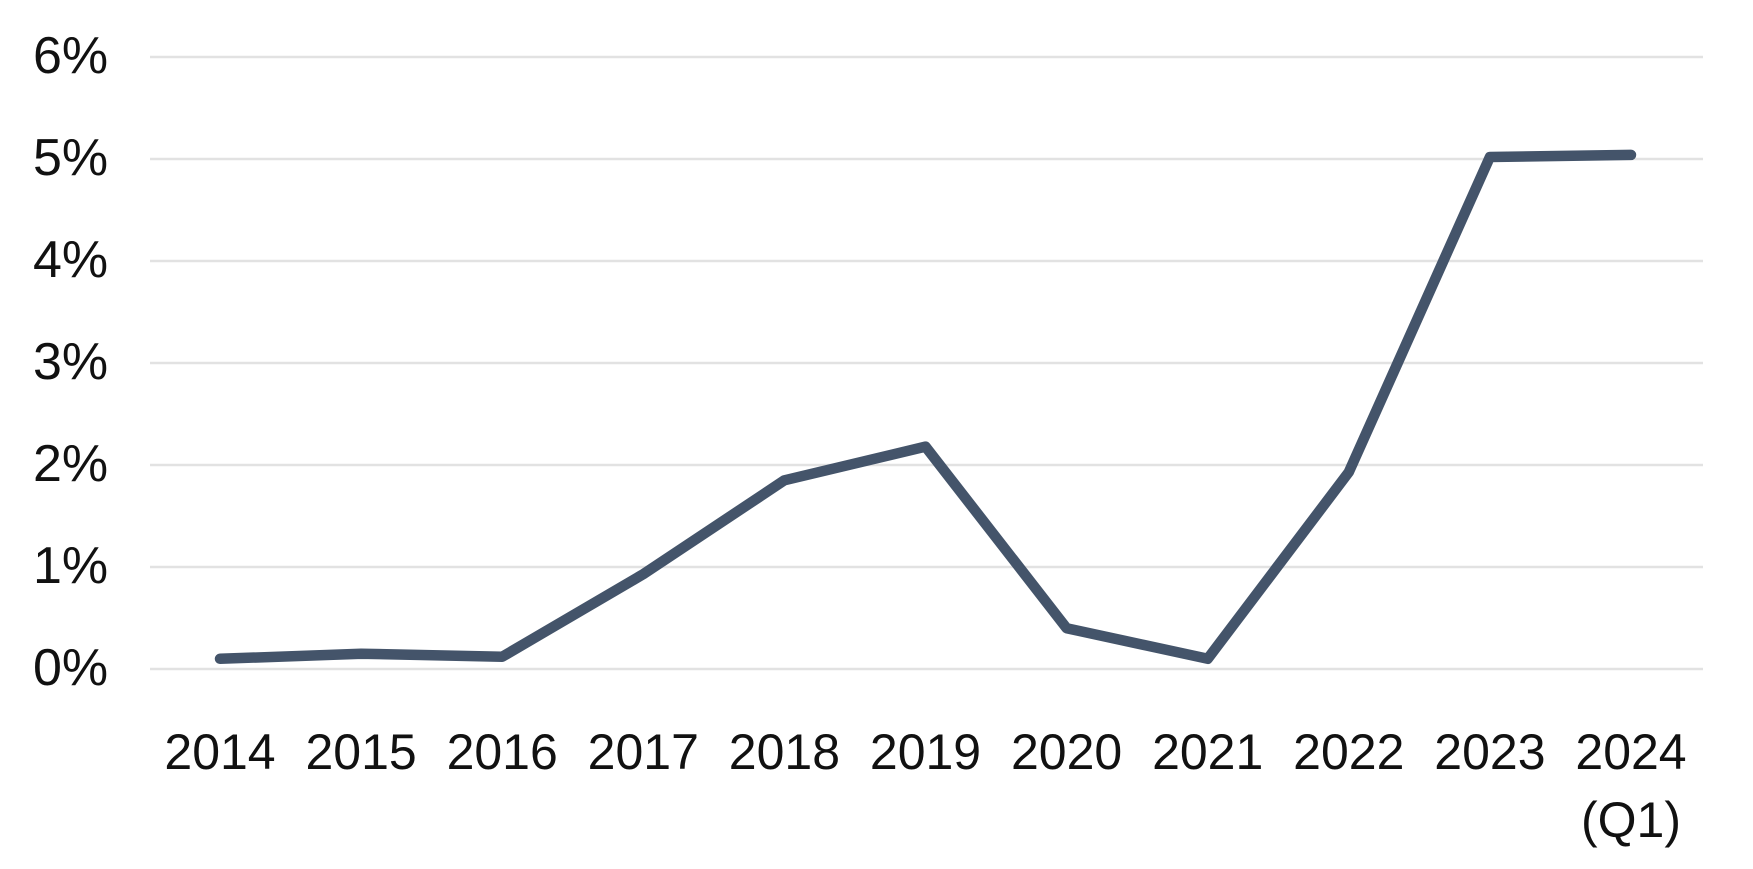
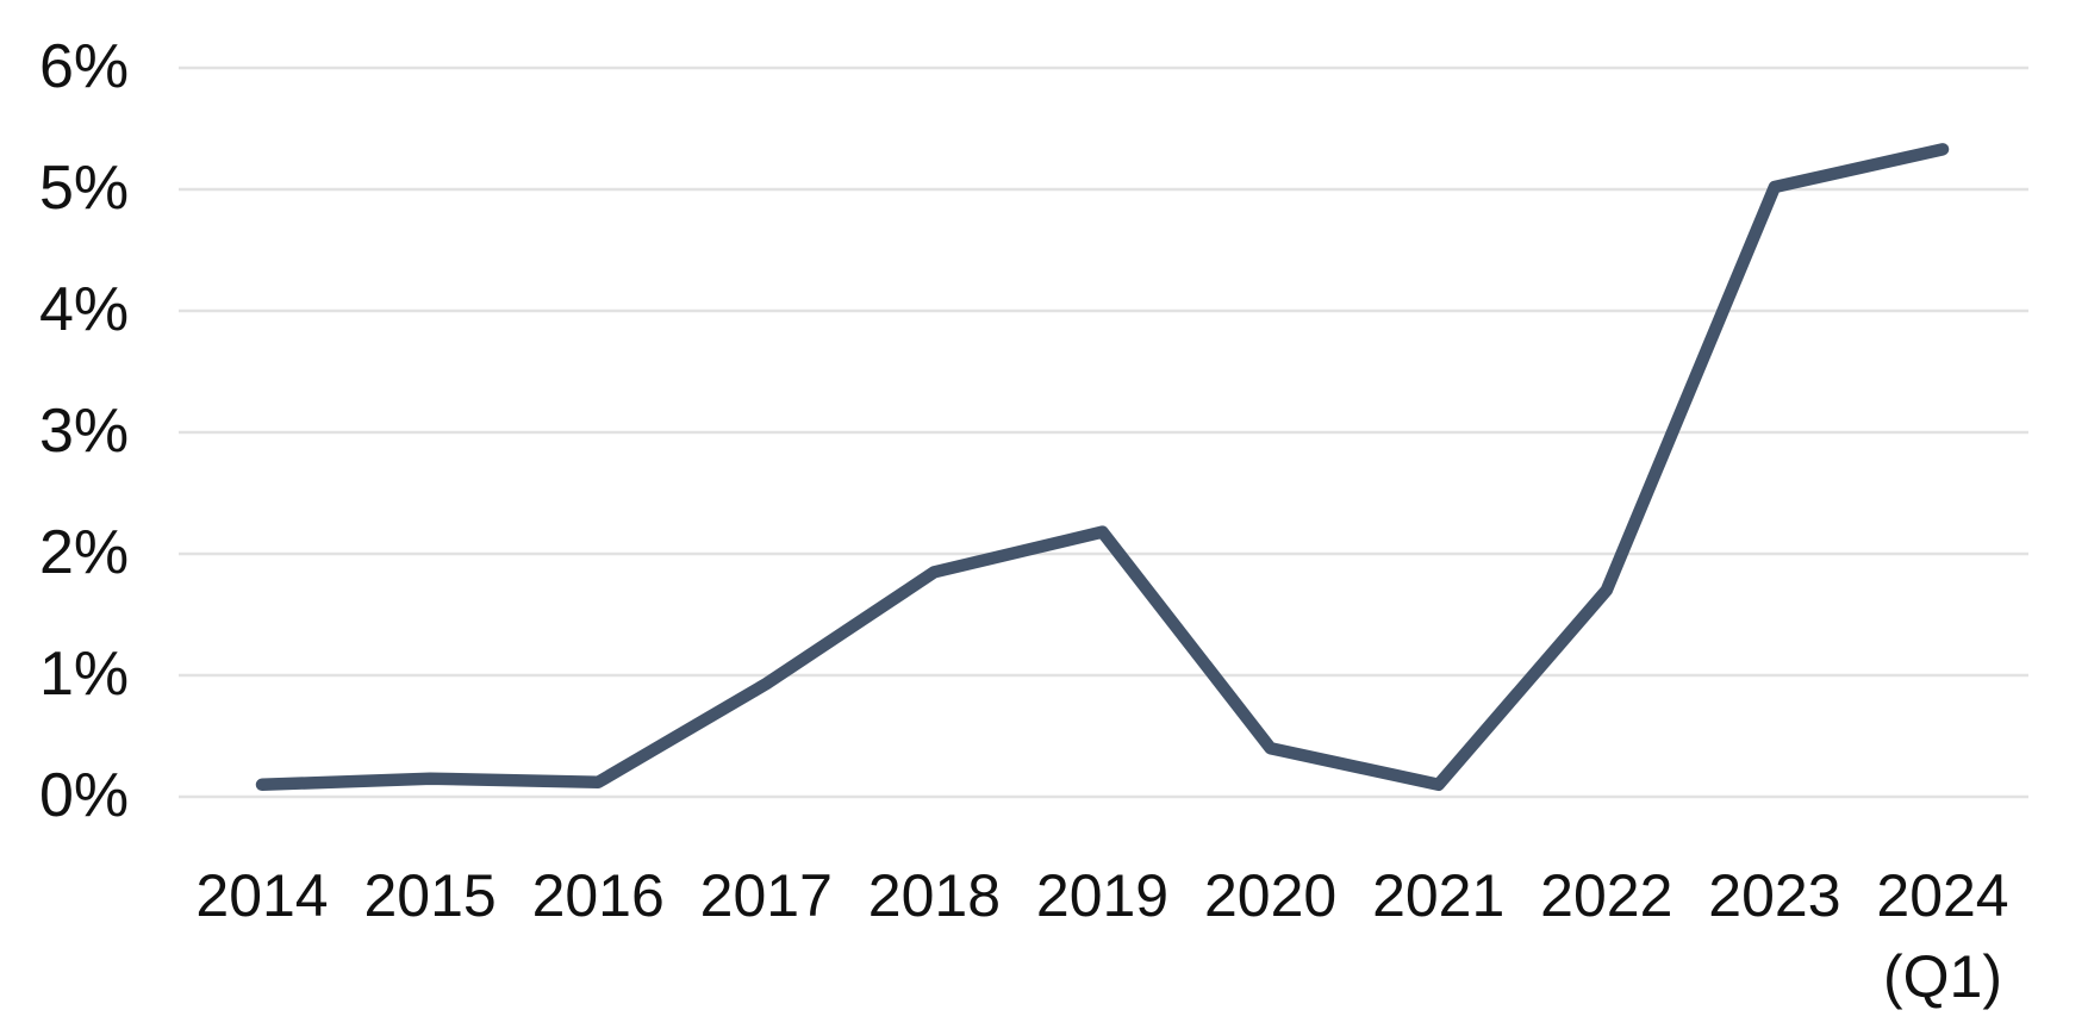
2022: 1.93% -> 1.70%
2024 (Q1): 5.04% -> 5.33%
